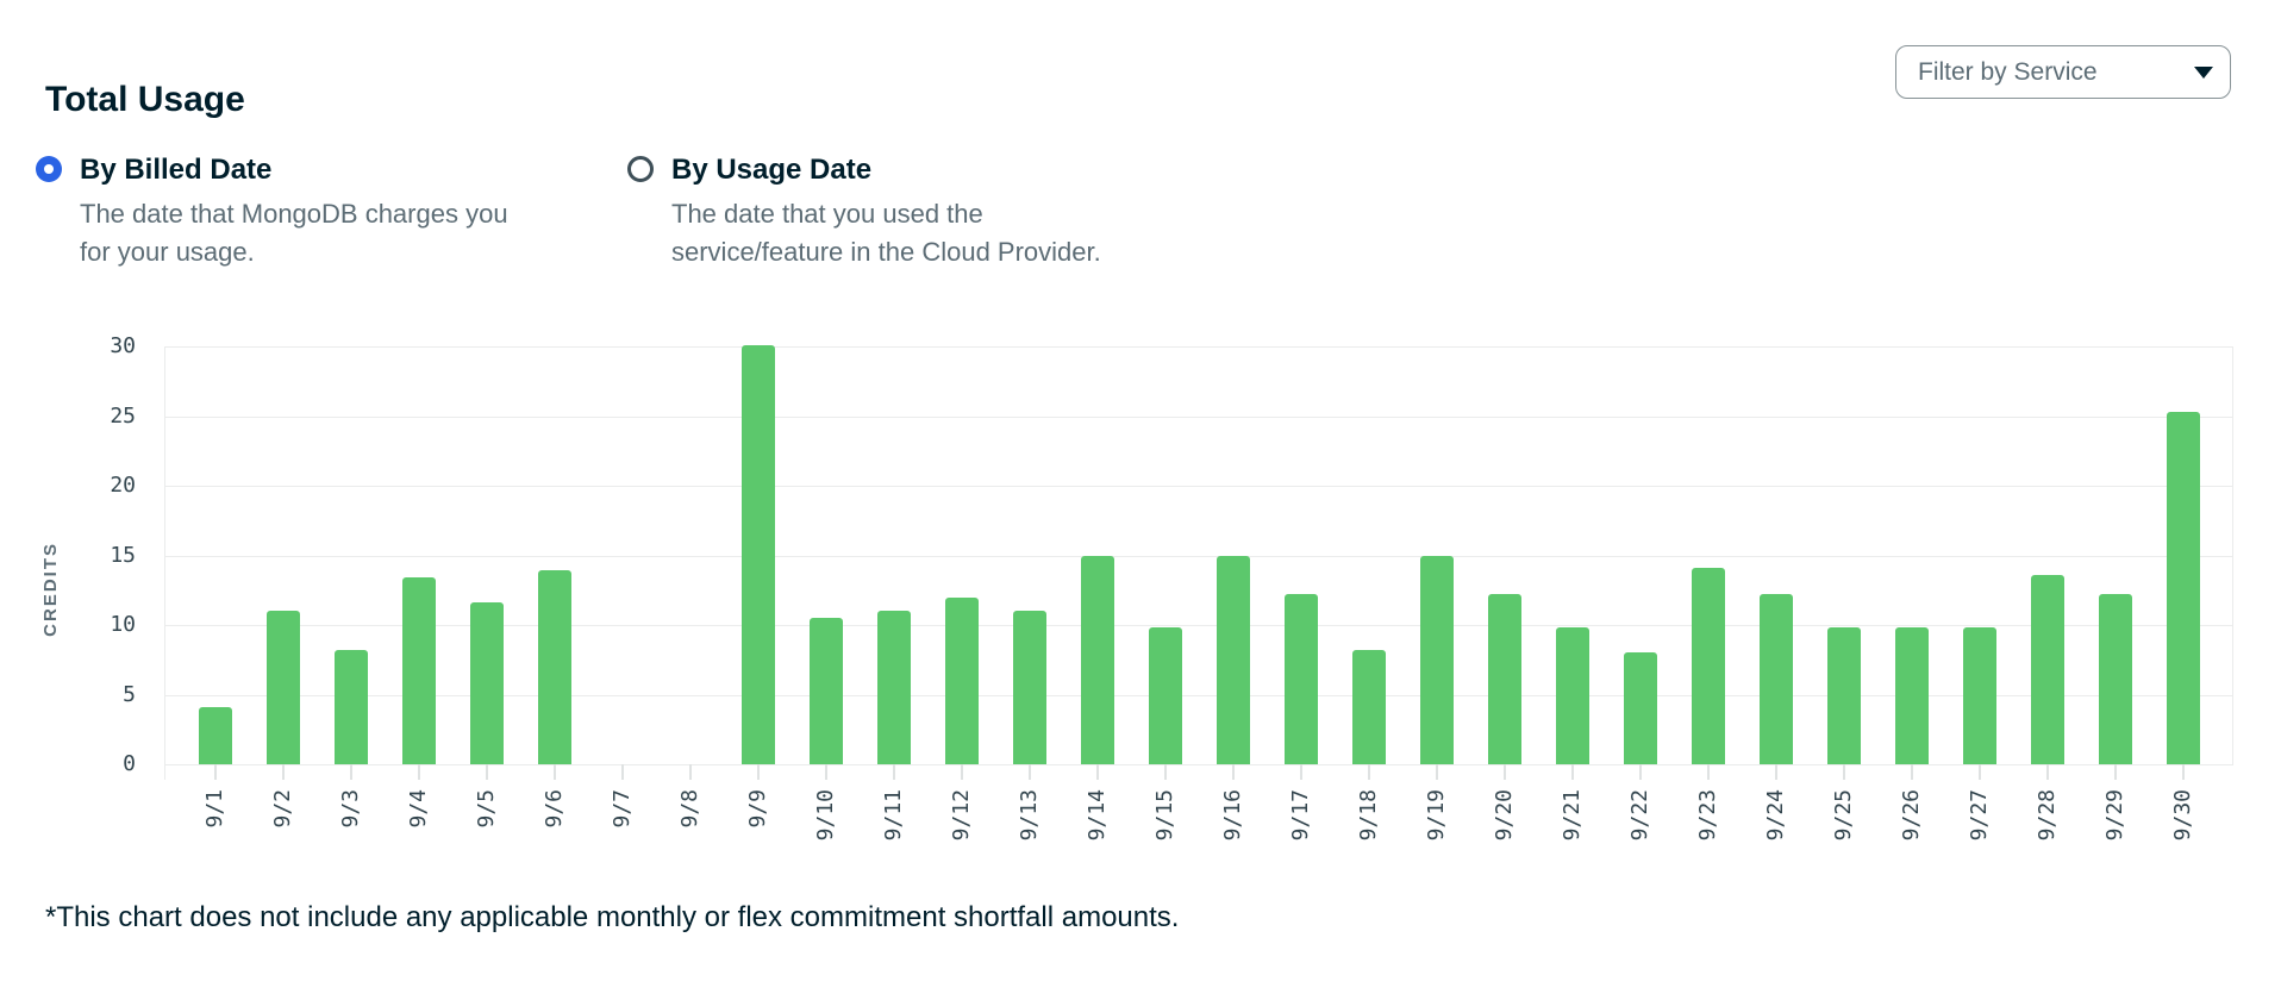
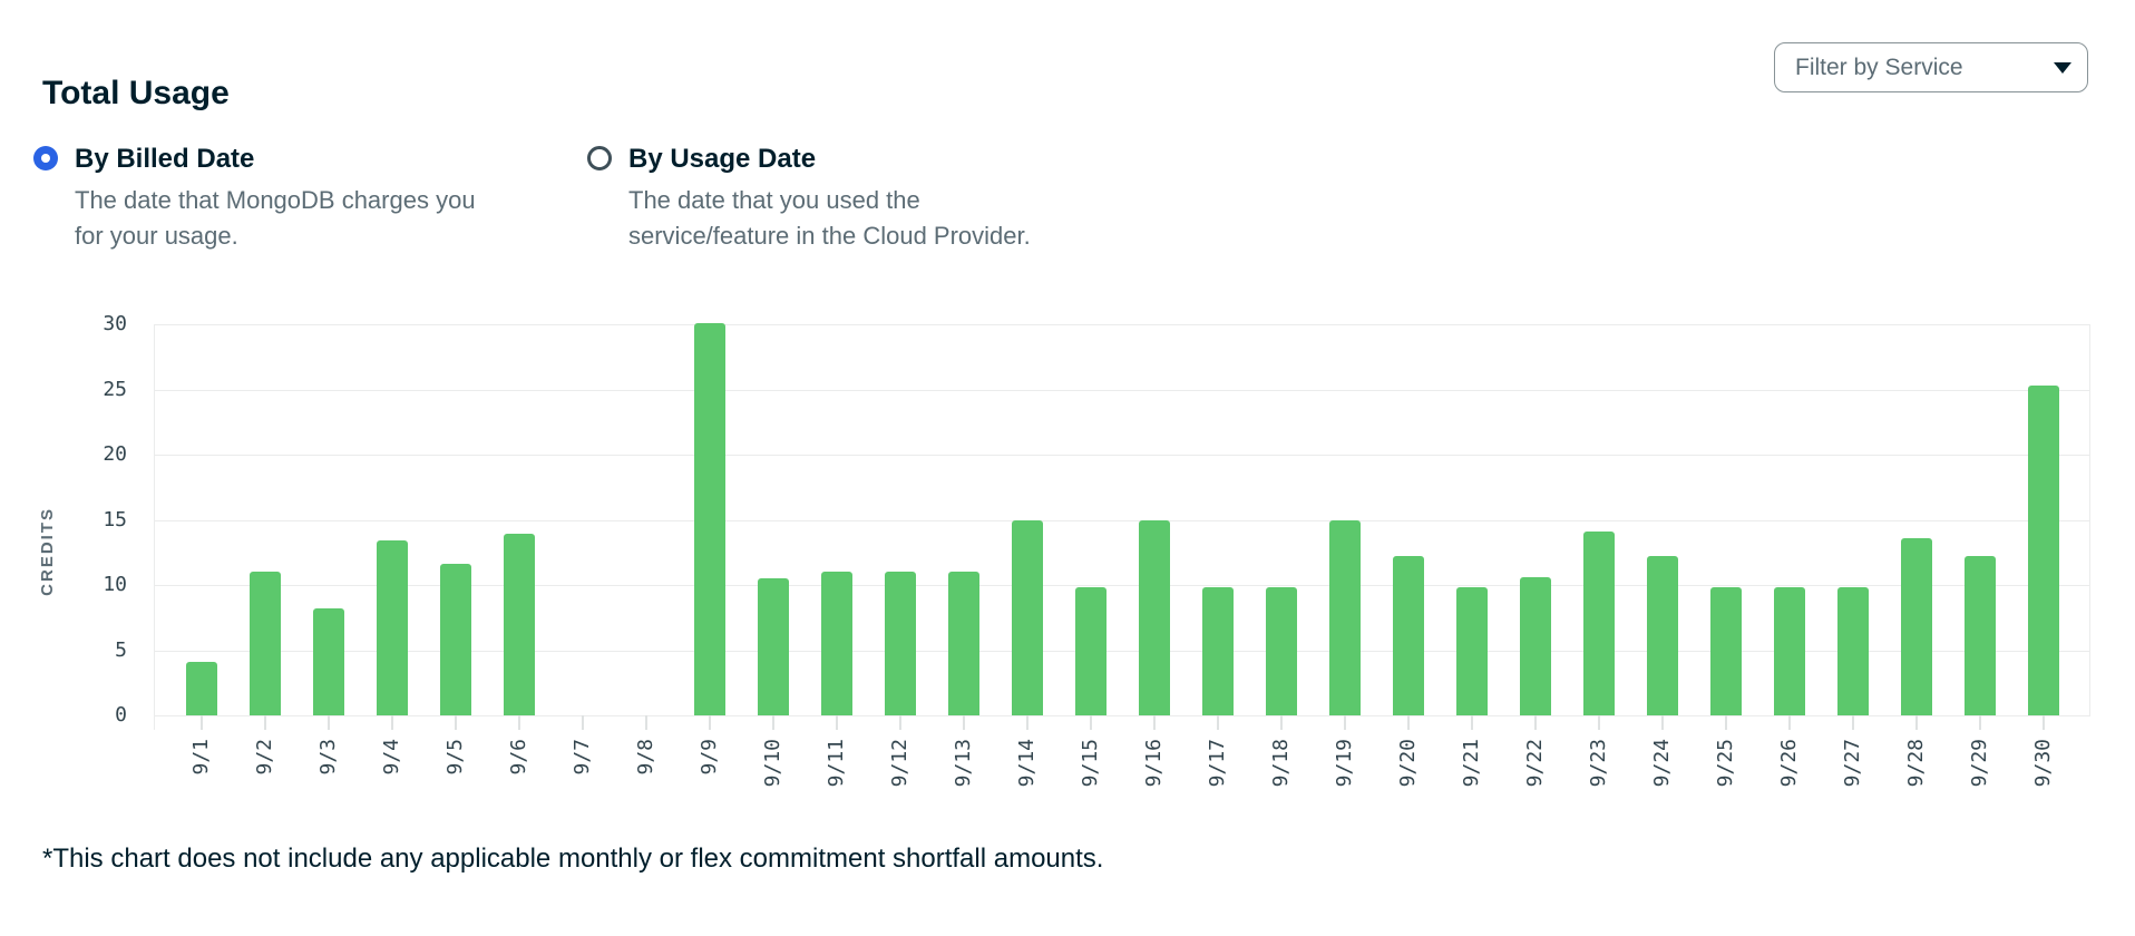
9/12: 12.0 -> 11.0
9/17: 12.2 -> 9.8
9/18: 8.2 -> 9.8
9/22: 8.0 -> 10.6
